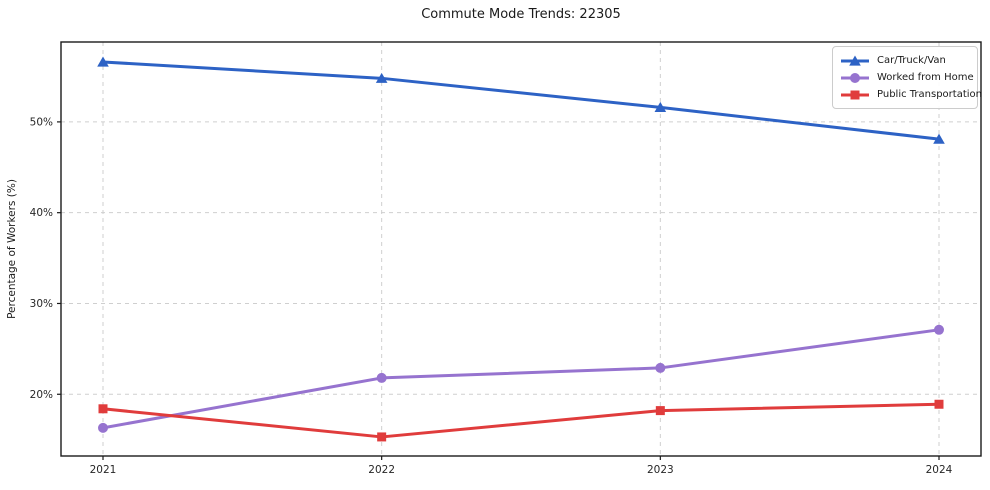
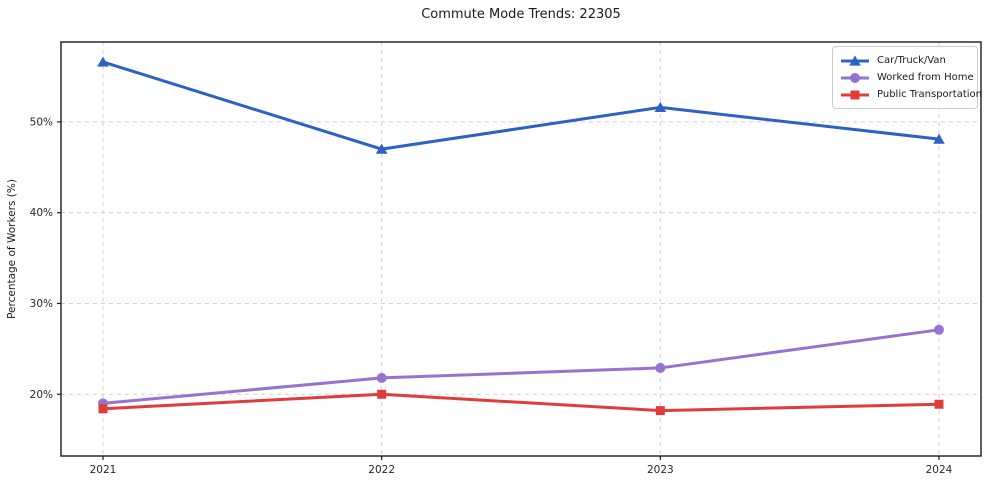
Worked from Home/2021: 16% -> 19%
Car/Truck/Van/2022: 55% -> 47%
Public Transportation/2022: 15% -> 20%
